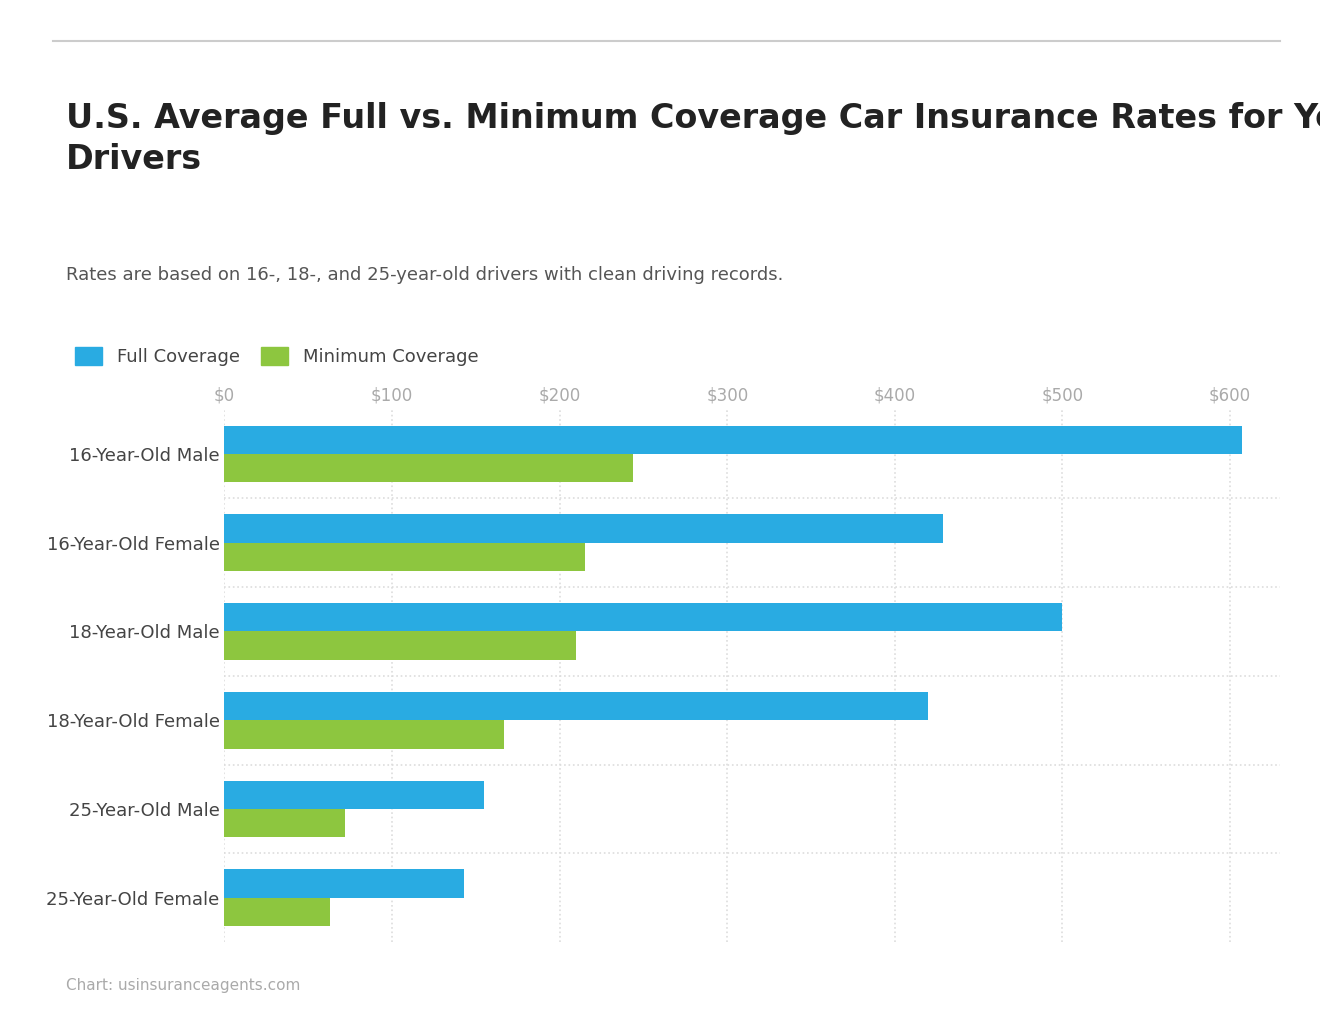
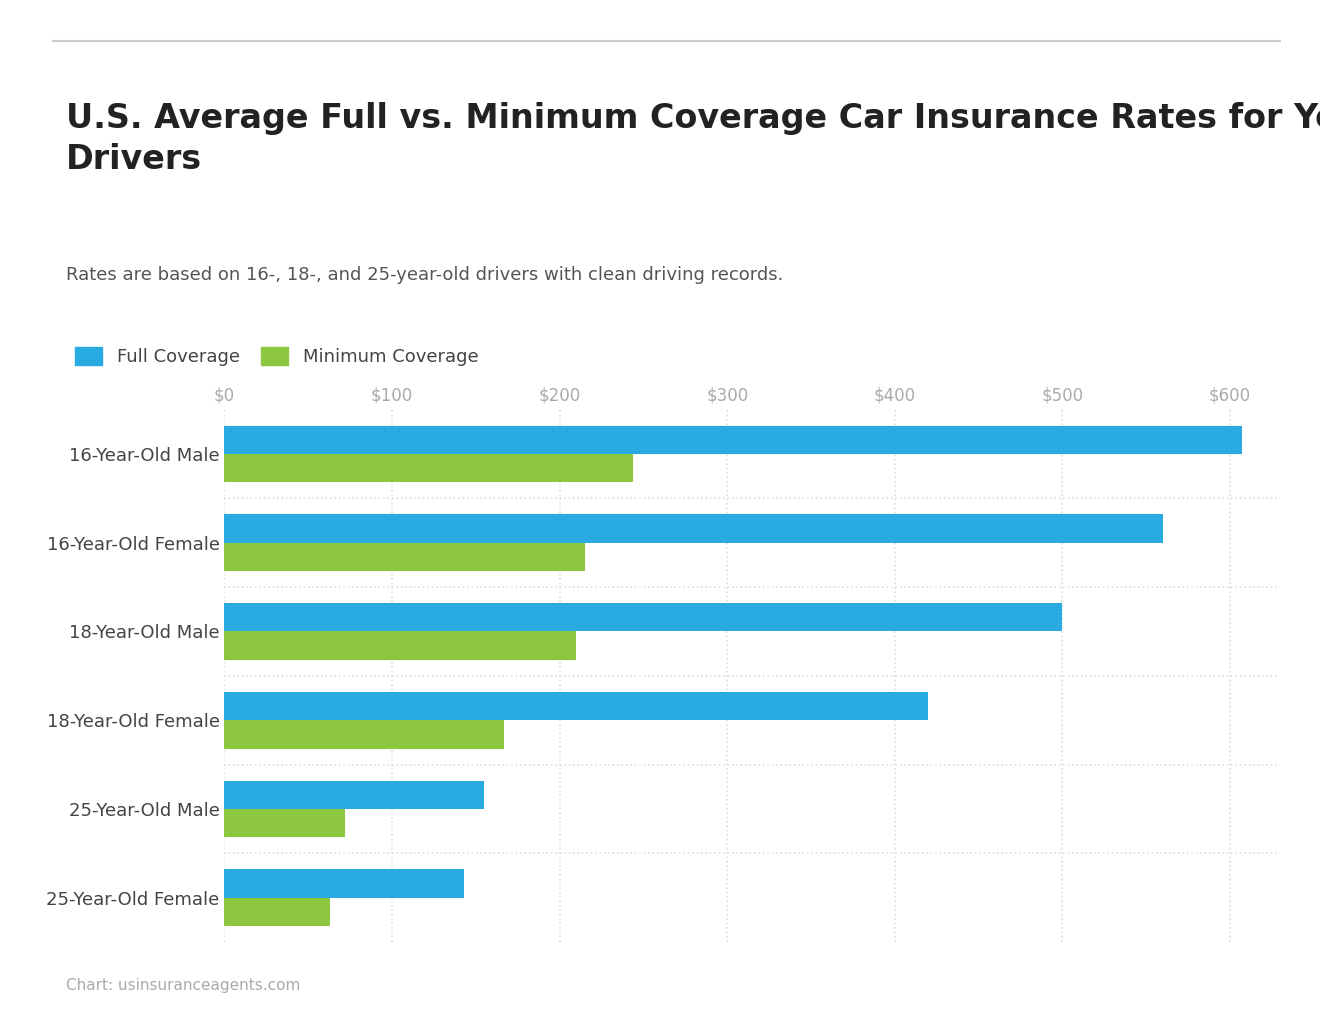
Full Coverage/16-Year-Old Female: $429 -> $560
